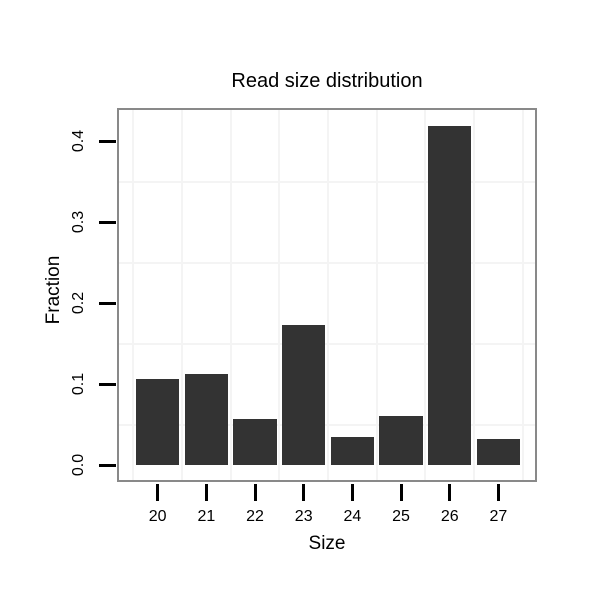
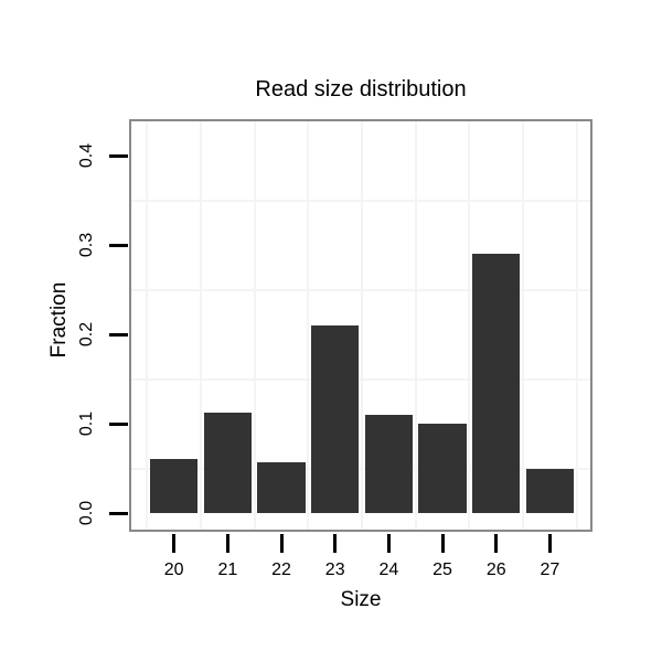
20: 0.11 -> 0.06
23: 0.17 -> 0.21
24: 0.04 -> 0.11
25: 0.06 -> 0.10
26: 0.42 -> 0.29
27: 0.03 -> 0.05
